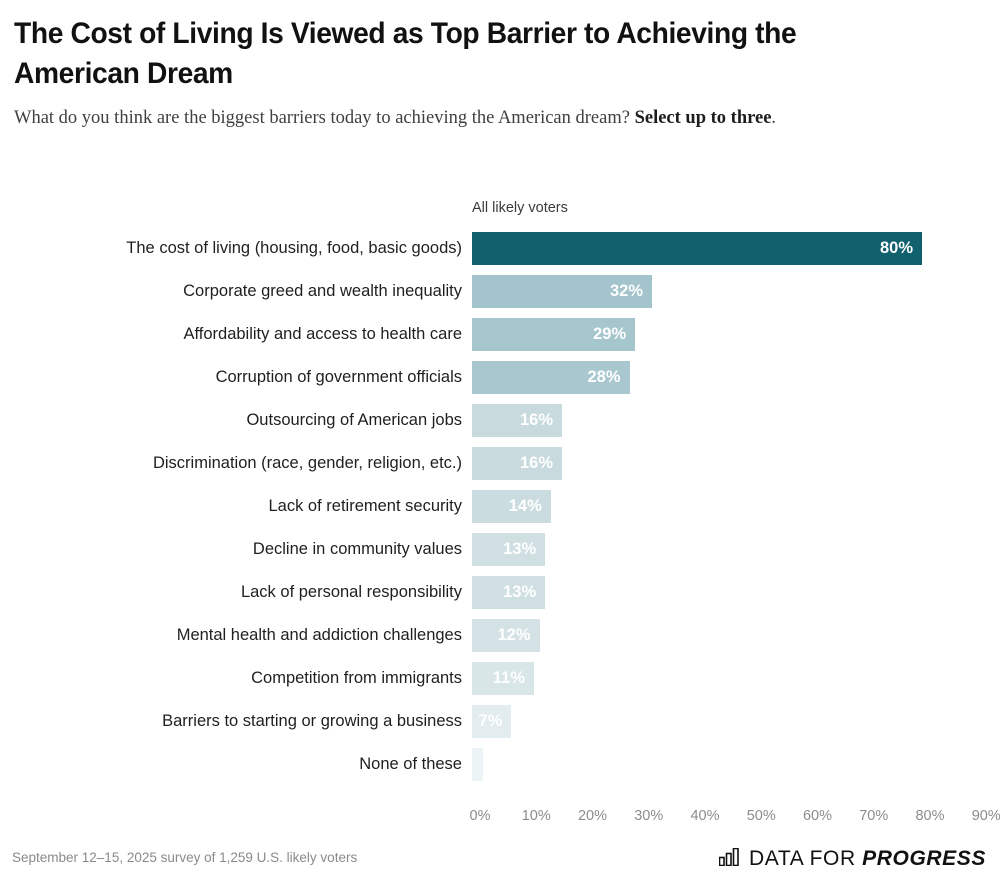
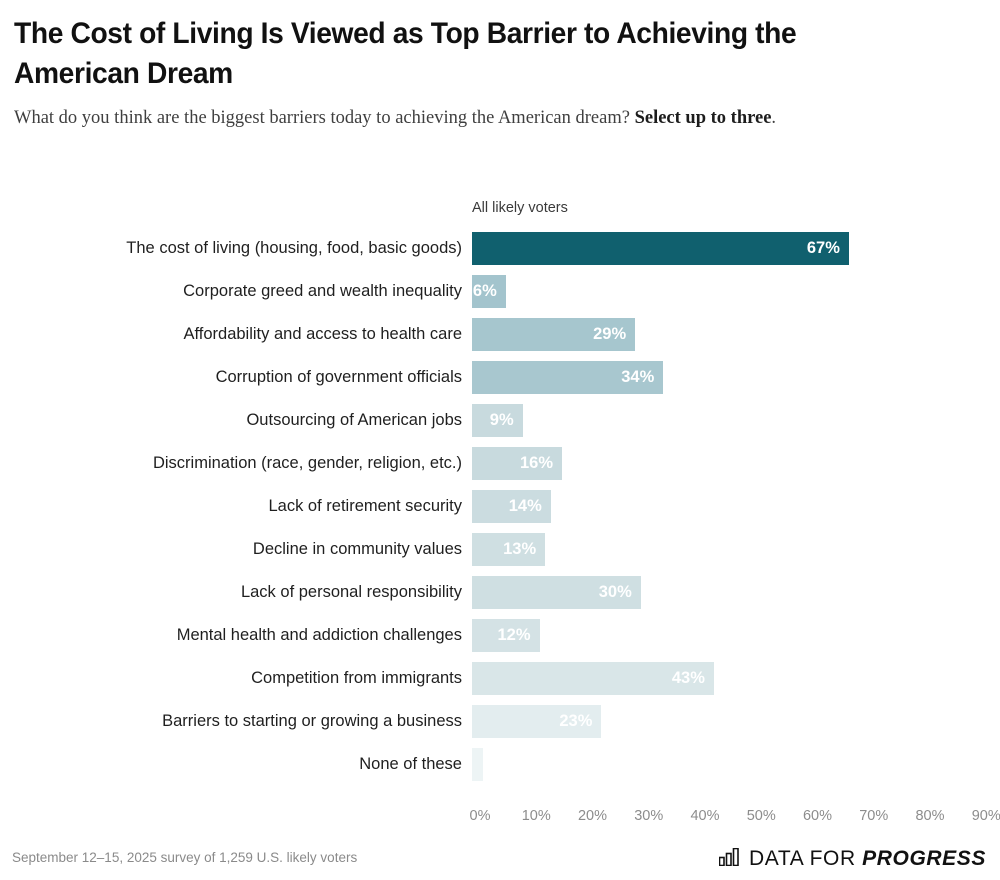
The cost of living (housing, food, basic goods): 80% -> 67%
Corporate greed and wealth inequality: 32% -> 6%
Corruption of government officials: 28% -> 34%
Outsourcing of American jobs: 16% -> 9%
Lack of personal responsibility: 13% -> 30%
Competition from immigrants: 11% -> 43%
Barriers to starting or growing a business: 7% -> 23%
